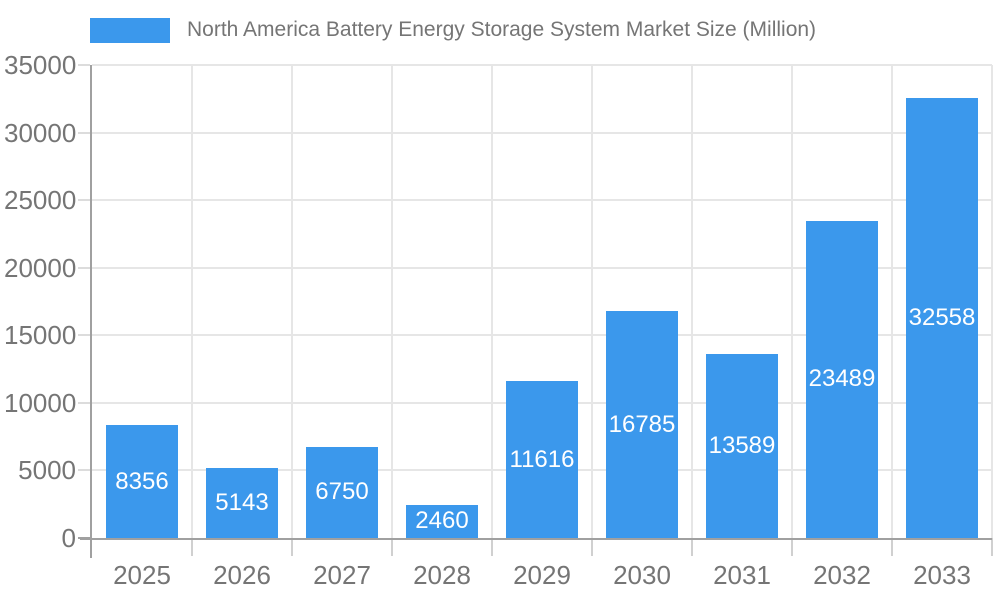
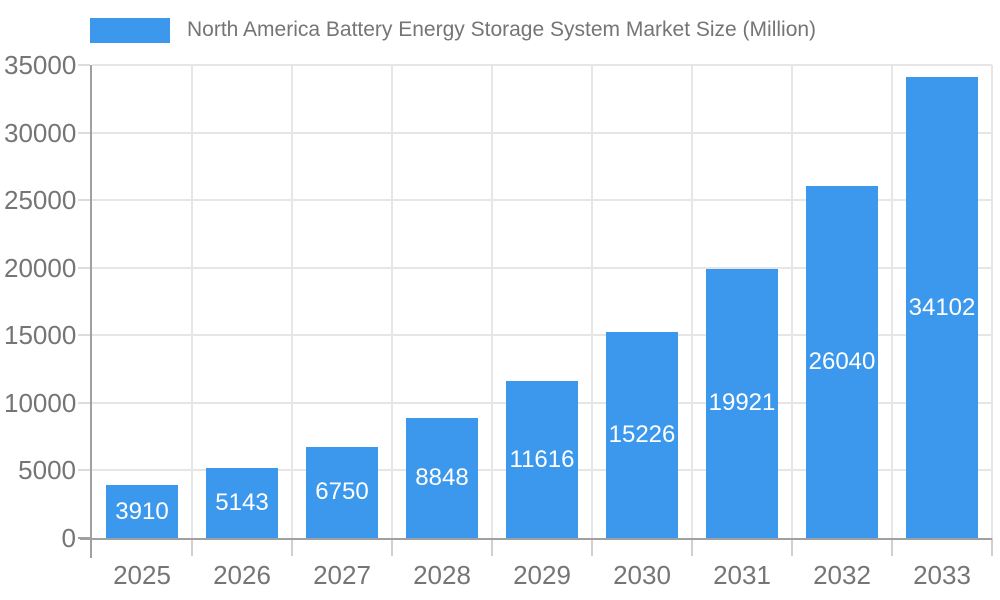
2025: 8356 -> 3910
2028: 2460 -> 8848
2030: 16785 -> 15226
2031: 13589 -> 19921
2032: 23489 -> 26040
2033: 32558 -> 34102
